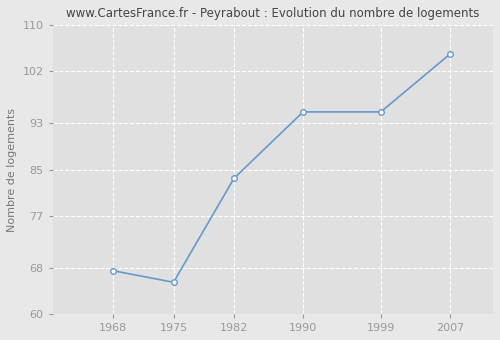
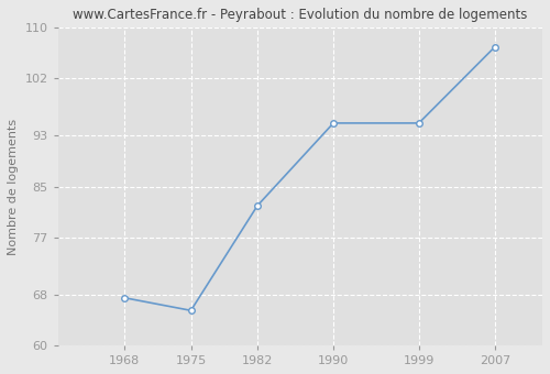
1982: 83.5 -> 82.0
2007: 105.0 -> 107.0
